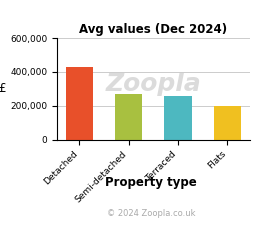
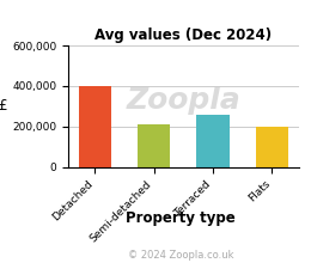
Detached: 430,000 -> 400,000
Semi-detached: 270,000 -> 210,000
